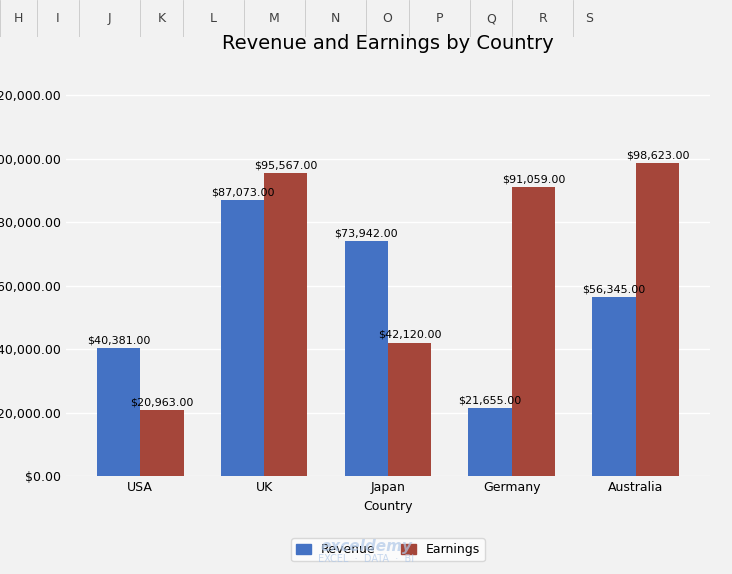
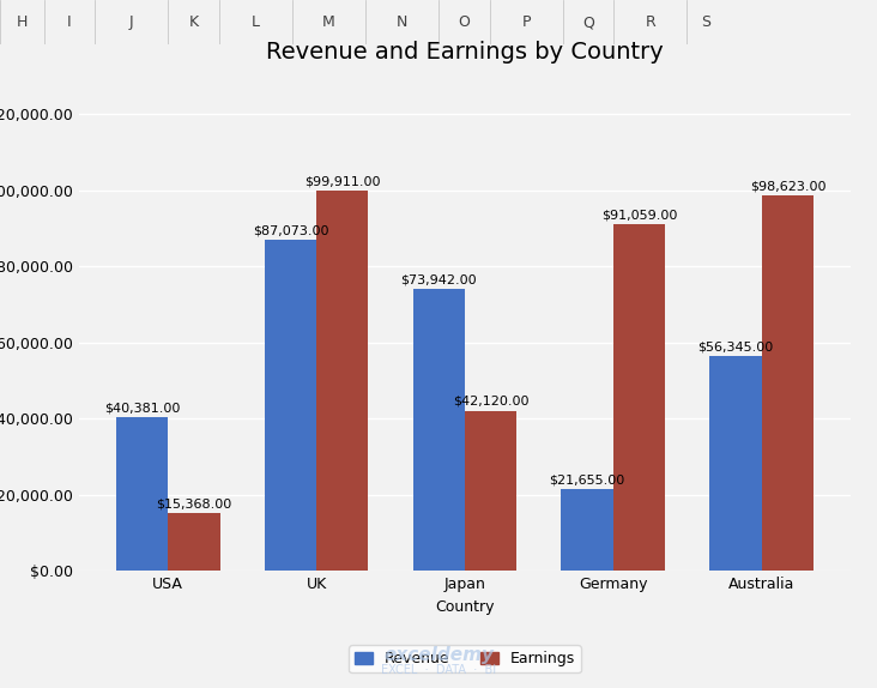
Earnings/USA: $20,963.00 -> $15,368.00
Earnings/UK: $95,567.00 -> $99,911.00
